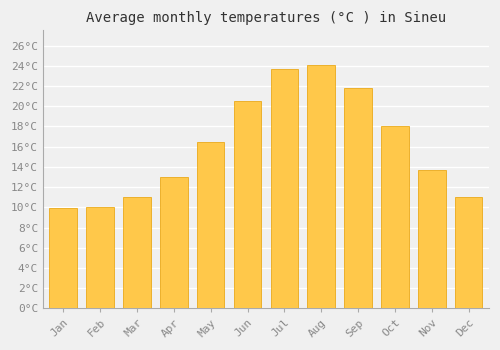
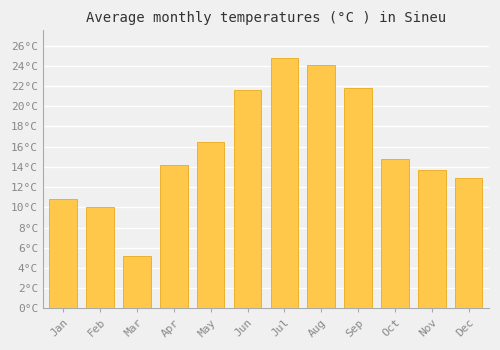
Jan: 9.9°C -> 10.8°C
Mar: 11.0°C -> 5.2°C
Apr: 13.0°C -> 14.2°C
Jun: 20.5°C -> 21.6°C
Jul: 23.7°C -> 24.8°C
Oct: 18.0°C -> 14.8°C
Dec: 11.0°C -> 12.9°C
